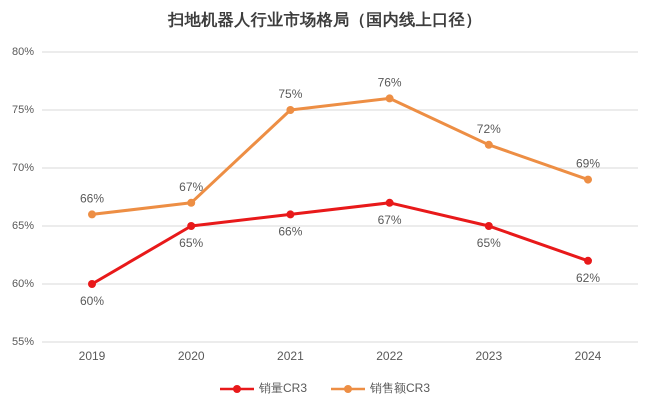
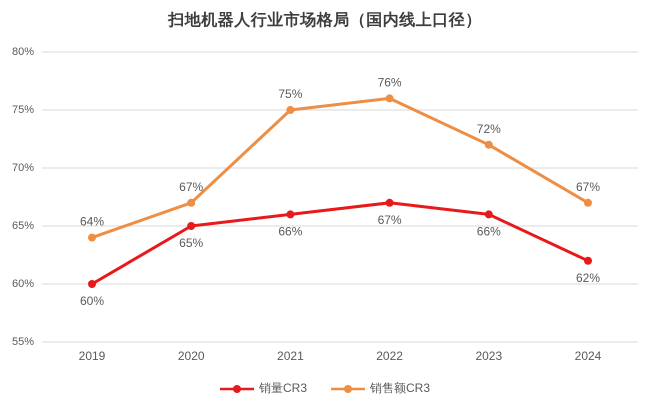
销售额CR3/2019: 66% -> 64%
销量CR3/2023: 65% -> 66%
销售额CR3/2024: 69% -> 67%
